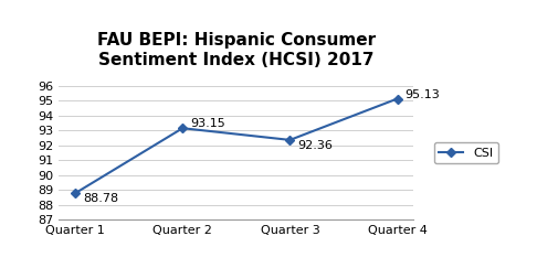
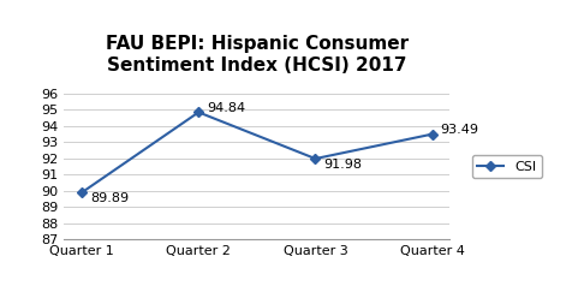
Quarter 1: 88.78 -> 89.89
Quarter 2: 93.15 -> 94.84
Quarter 3: 92.36 -> 91.98
Quarter 4: 95.13 -> 93.49
